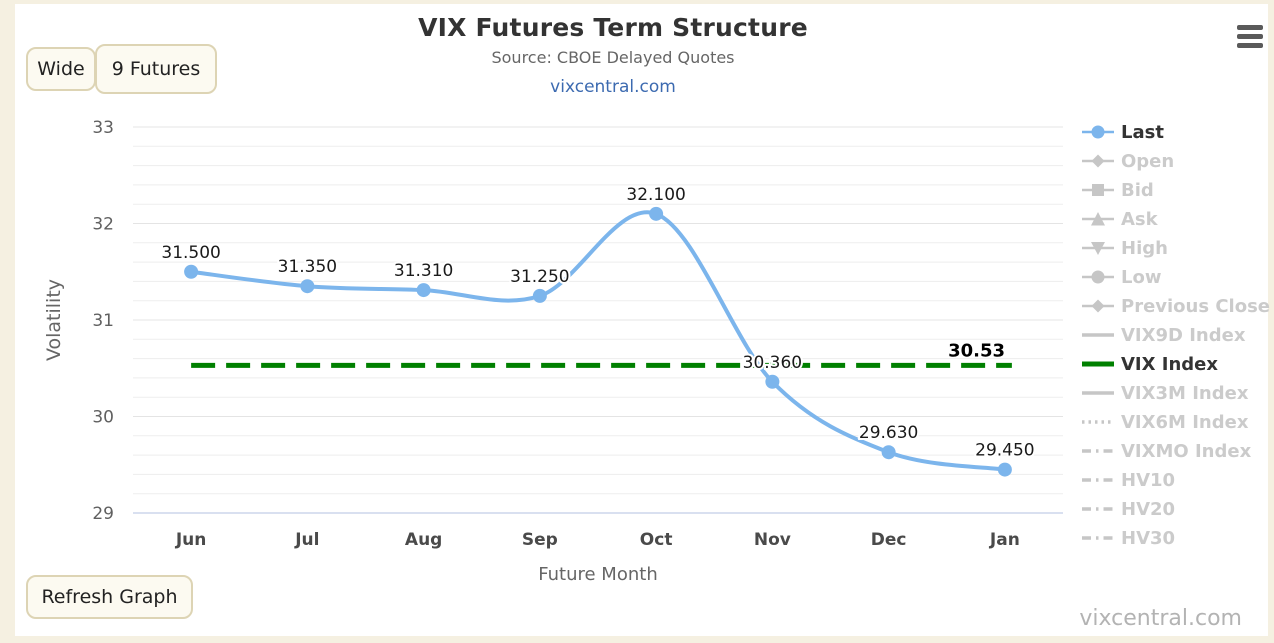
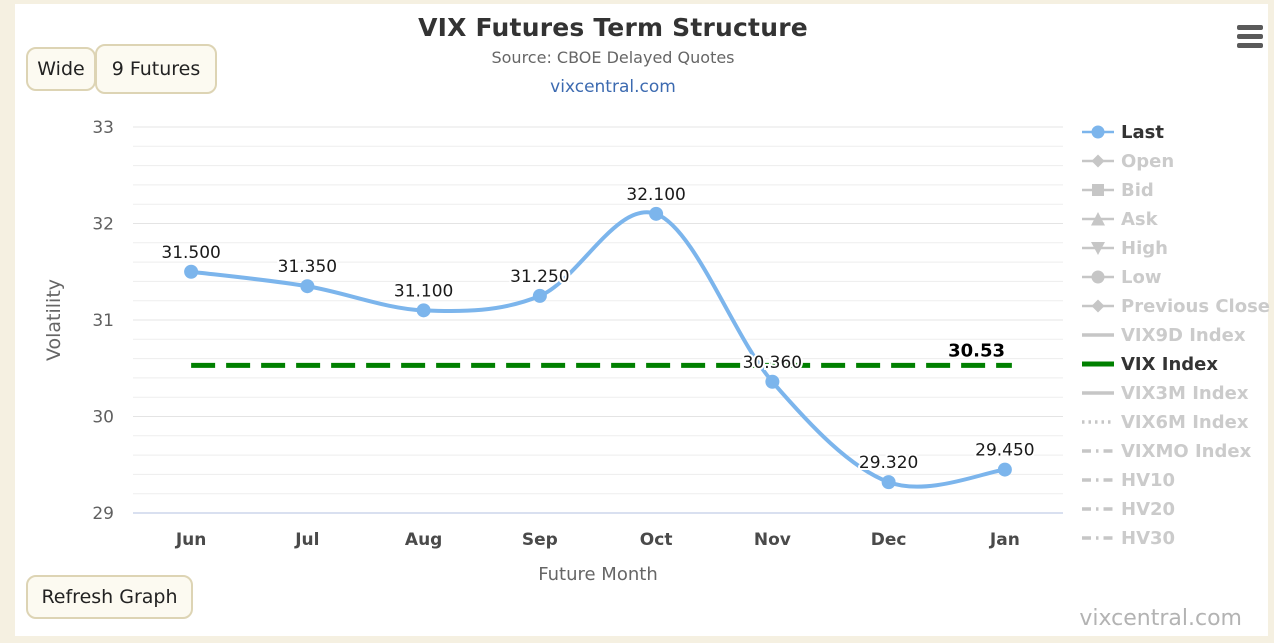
Aug: 31.310 -> 31.100
Dec: 29.630 -> 29.320
